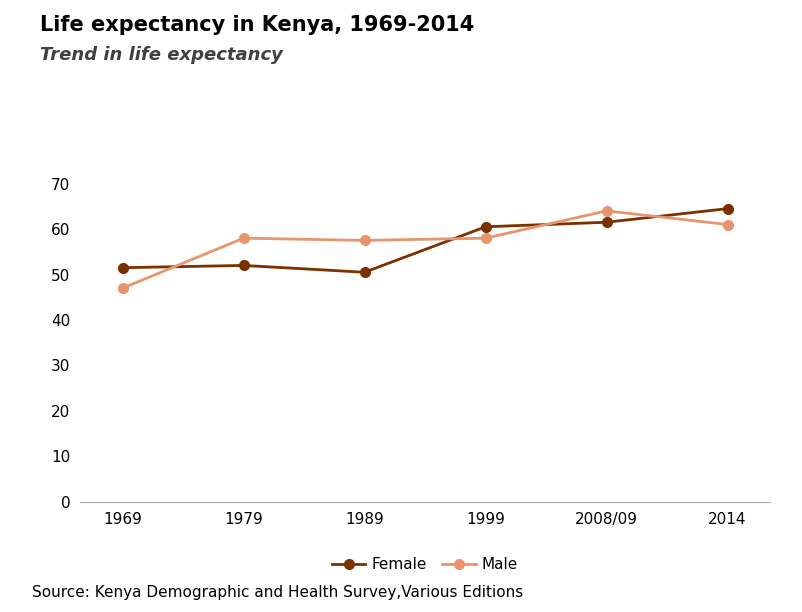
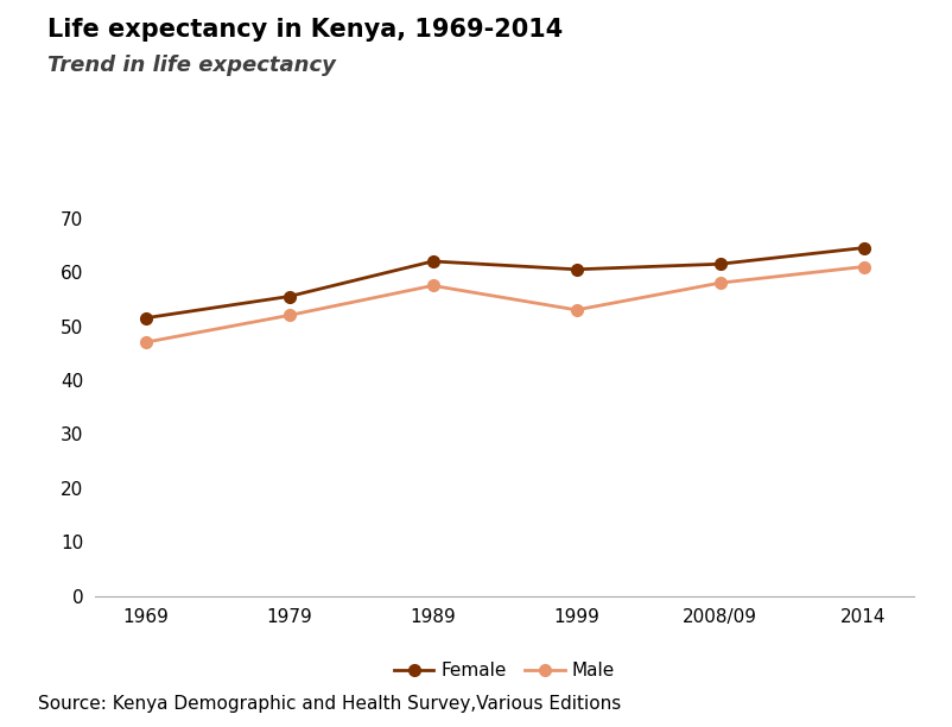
Female/1979: 52.0 -> 55.5
Male/1979: 58.0 -> 52.0
Female/1989: 50.5 -> 62.0
Male/1999: 58.0 -> 53.0
Male/2008/09: 64.0 -> 58.0
